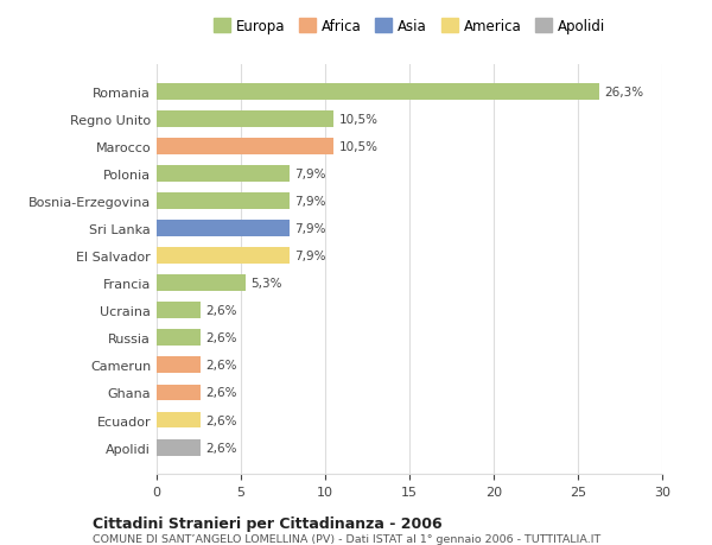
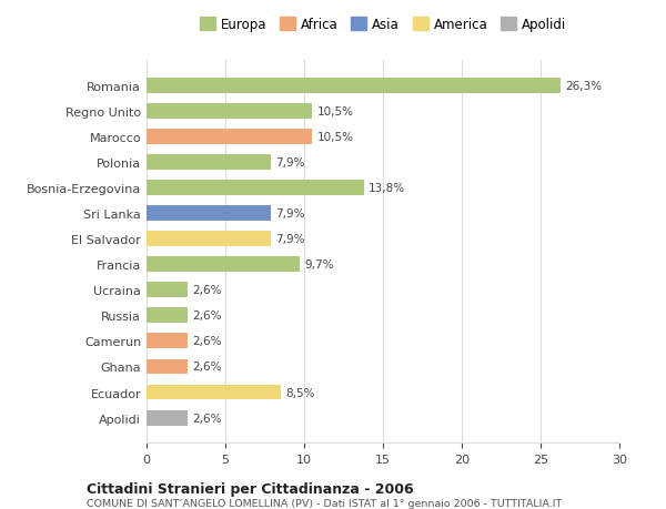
Bosnia-Erzegovina: 7,9% -> 13,8%
Francia: 5,3% -> 9,7%
Ecuador: 2,6% -> 8,5%
